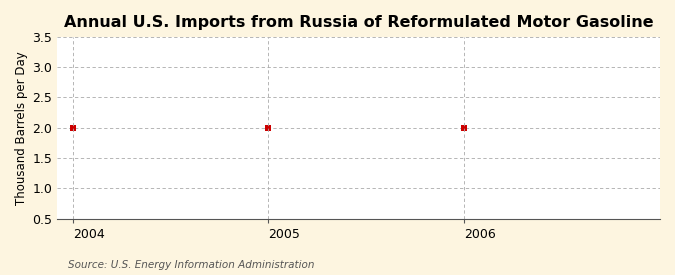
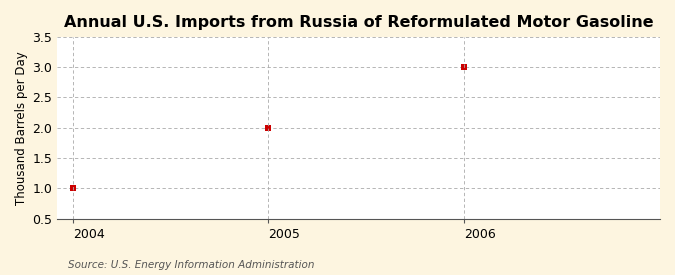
2004: 2 -> 1
2006: 2 -> 3
